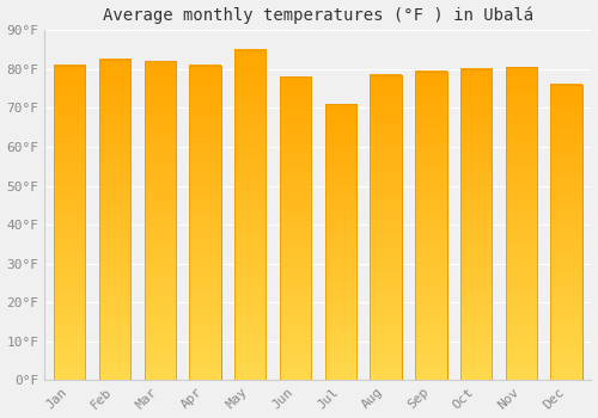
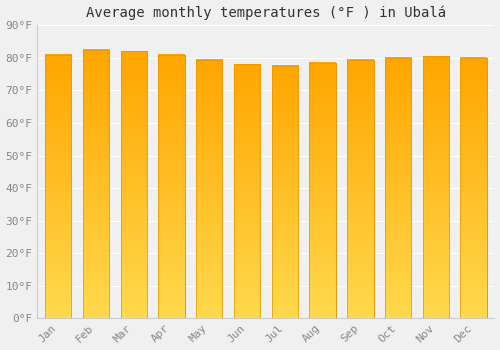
May: 85.0°F -> 79.5°F
Jul: 71.0°F -> 77.5°F
Dec: 76.0°F -> 80.0°F
